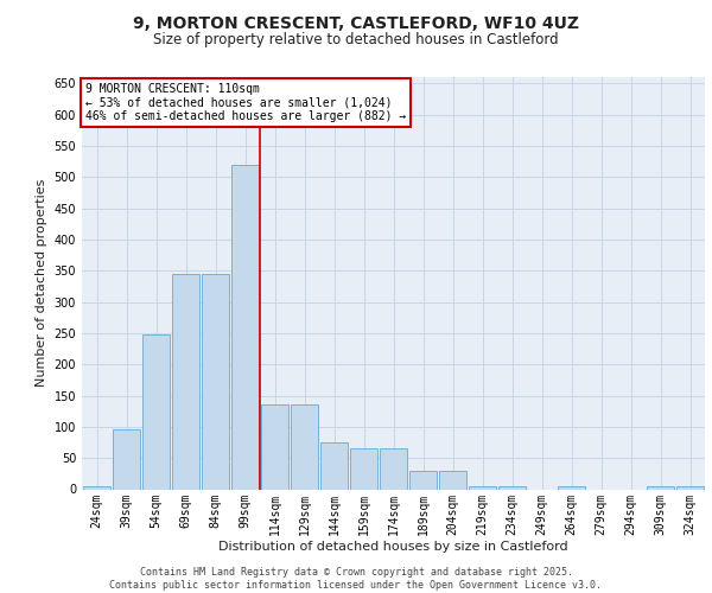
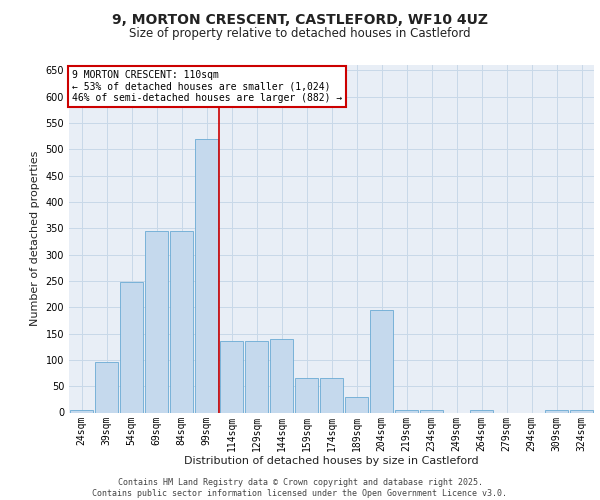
144sqm: 75 -> 140
204sqm: 30 -> 194
